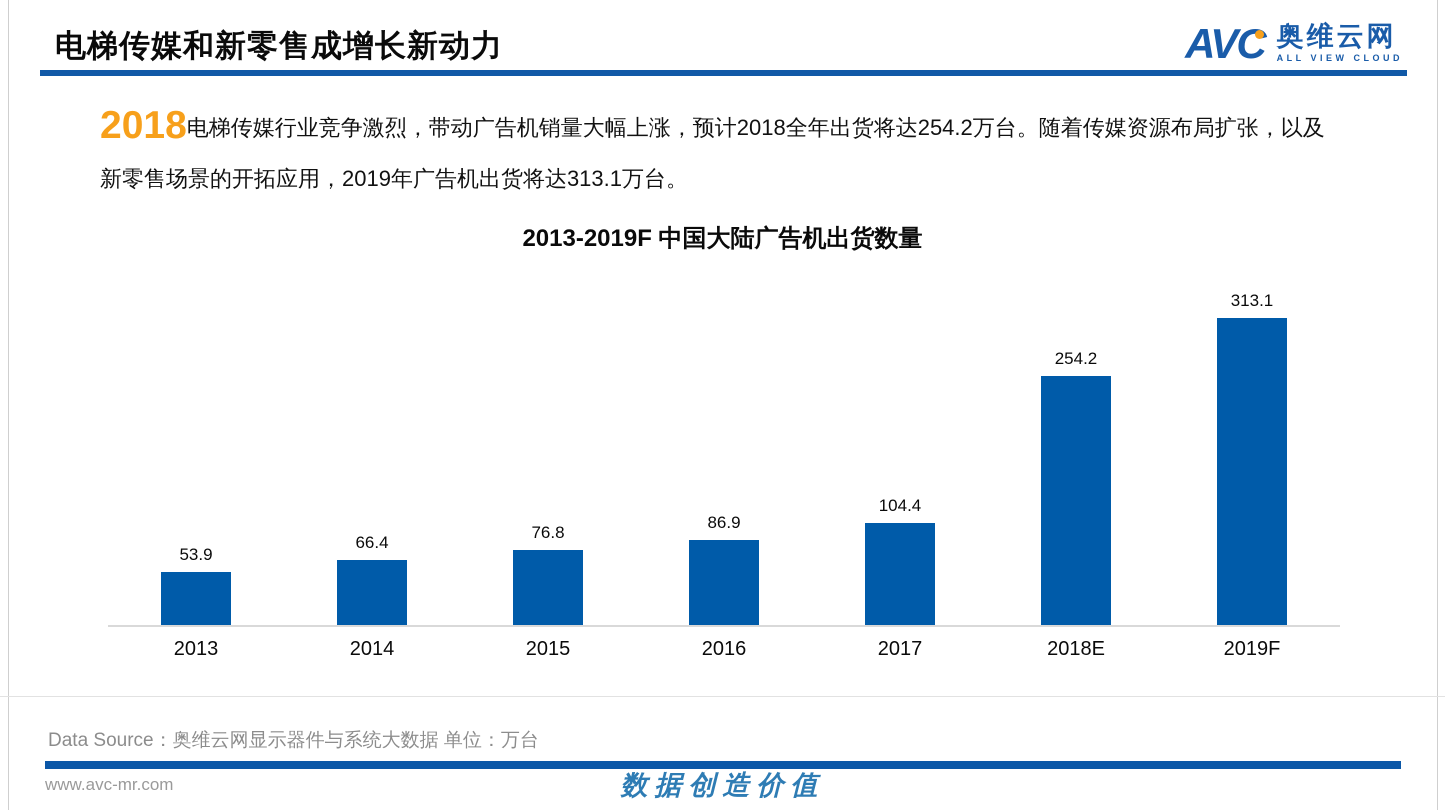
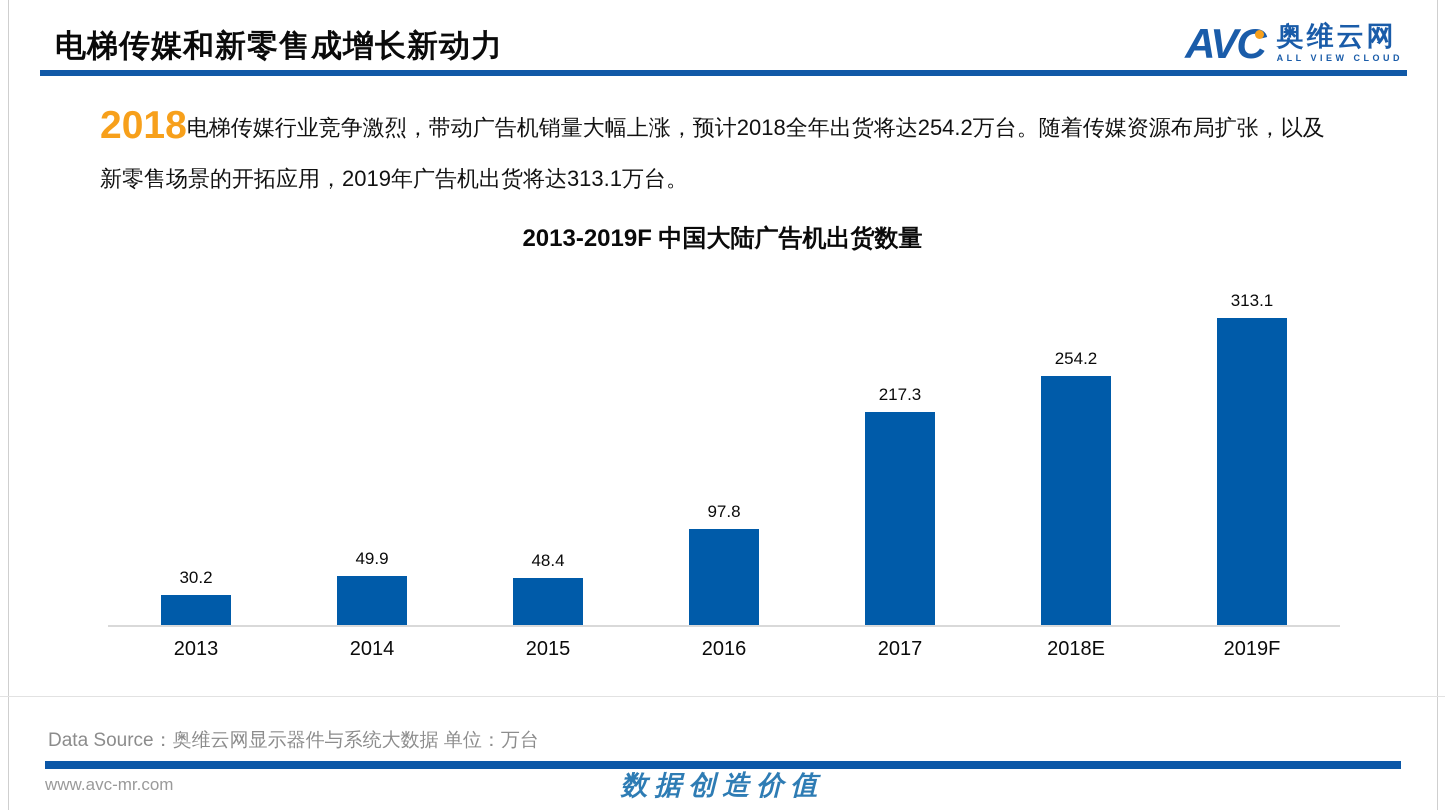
2013: 53.9 -> 30.2
2014: 66.4 -> 49.9
2015: 76.8 -> 48.4
2016: 86.9 -> 97.8
2017: 104.4 -> 217.3
